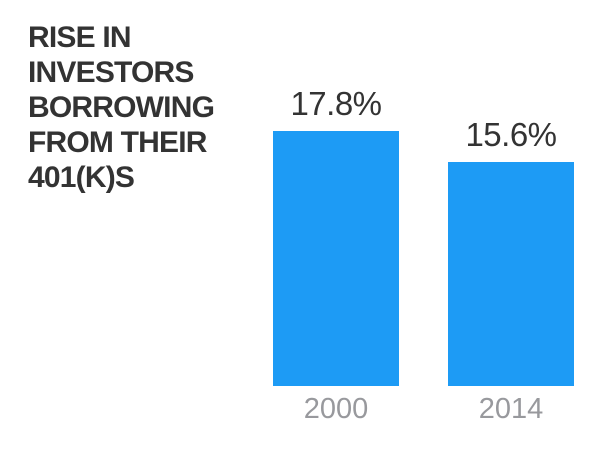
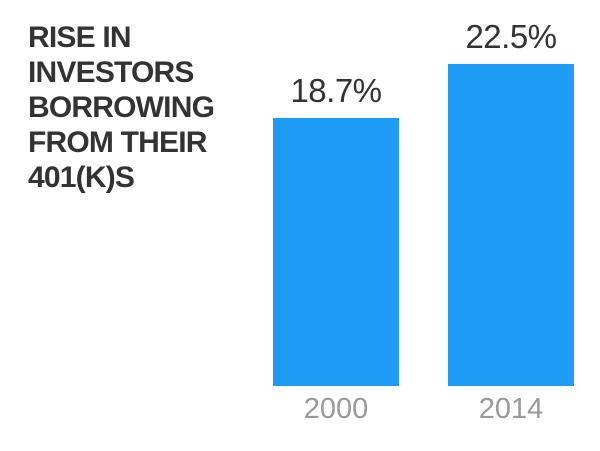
2000: 17.8% -> 18.7%
2014: 15.6% -> 22.5%
